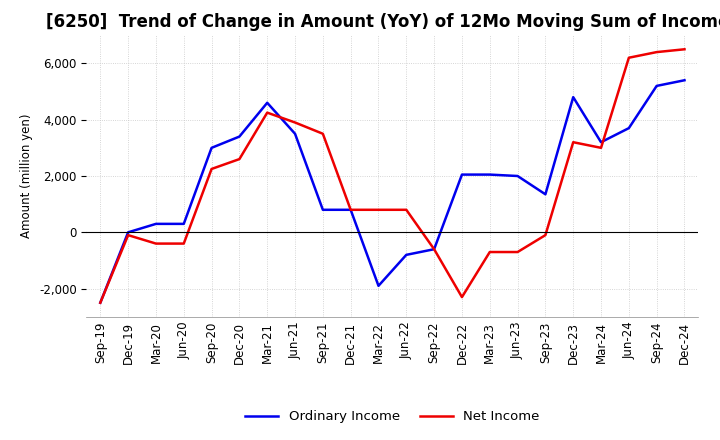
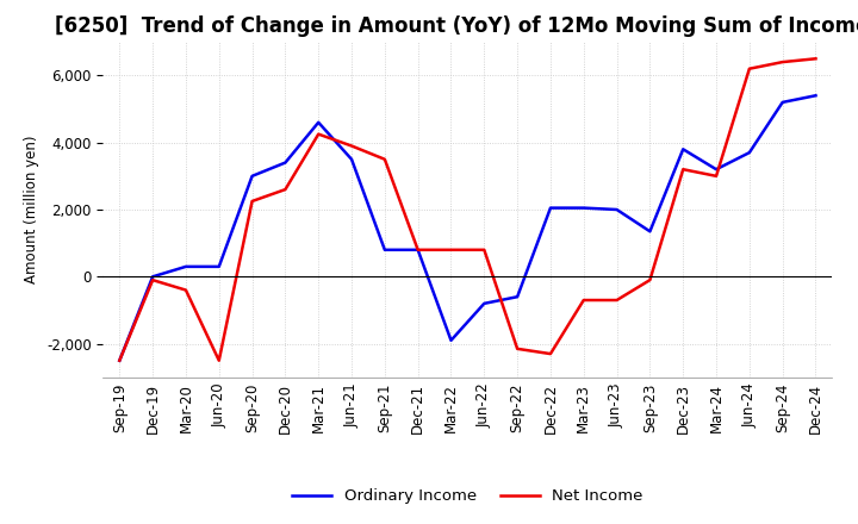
Net Income/Jun-20: -400 -> -2,500
Net Income/Sep-22: -600 -> -2,150
Ordinary Income/Dec-23: 4,800 -> 3,800
